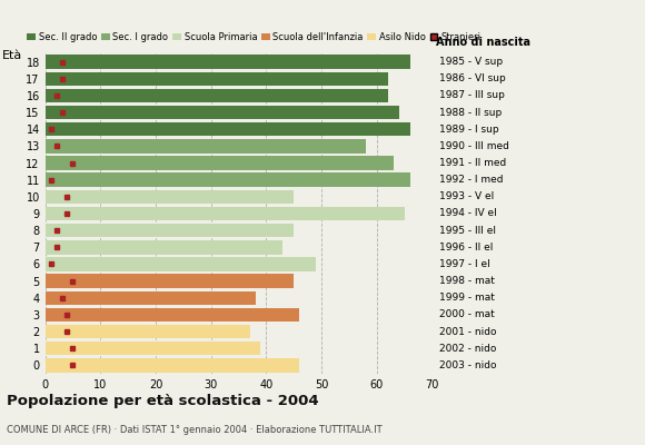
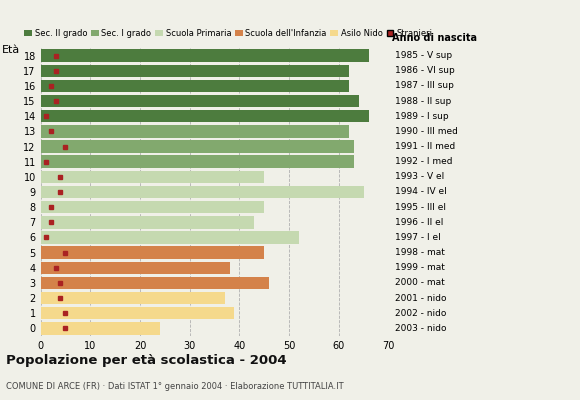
13: 58 -> 62
11: 66 -> 63
6: 49 -> 52
0: 46 -> 24
